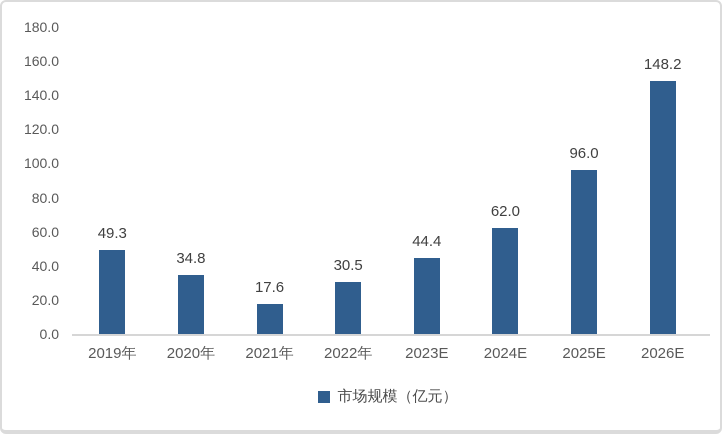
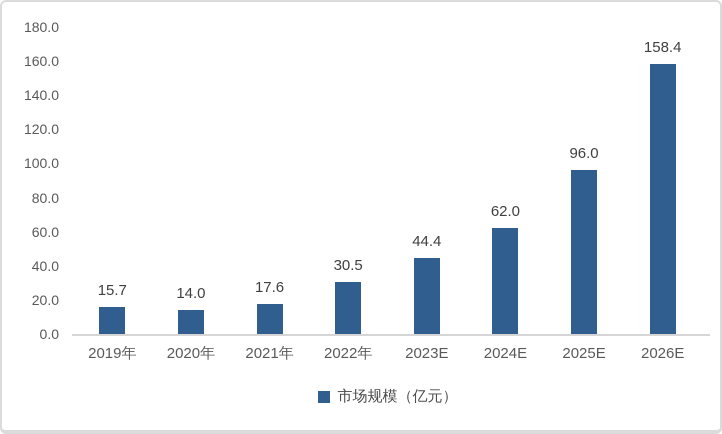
2019年: 49.3 -> 15.7
2020年: 34.8 -> 14.0
2026E: 148.2 -> 158.4
